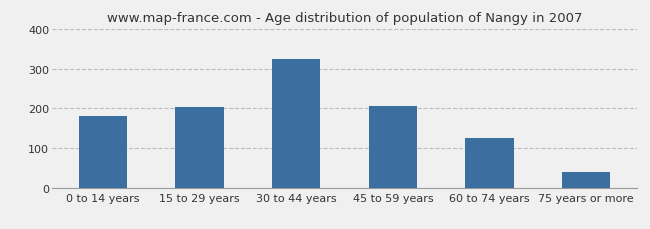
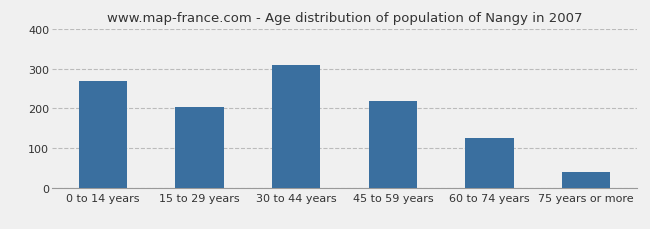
0 to 14 years: 180 -> 268
30 to 44 years: 325 -> 308
45 to 59 years: 205 -> 218
